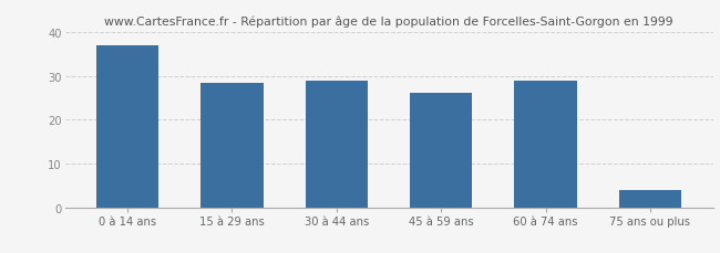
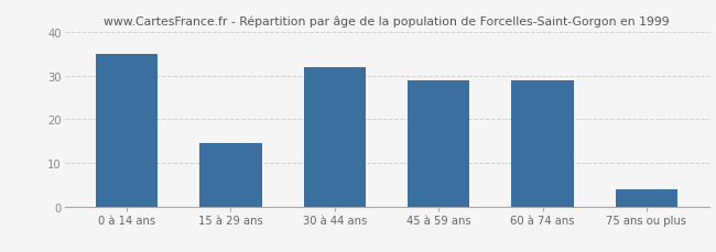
0 à 14 ans: 37.0 -> 35.0
15 à 29 ans: 28.5 -> 14.5
30 à 44 ans: 29.0 -> 32.0
45 à 59 ans: 26.0 -> 29.0
